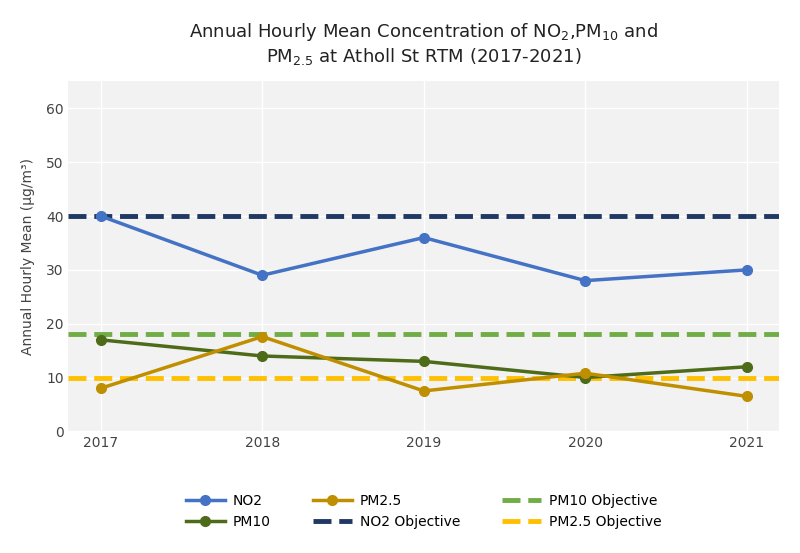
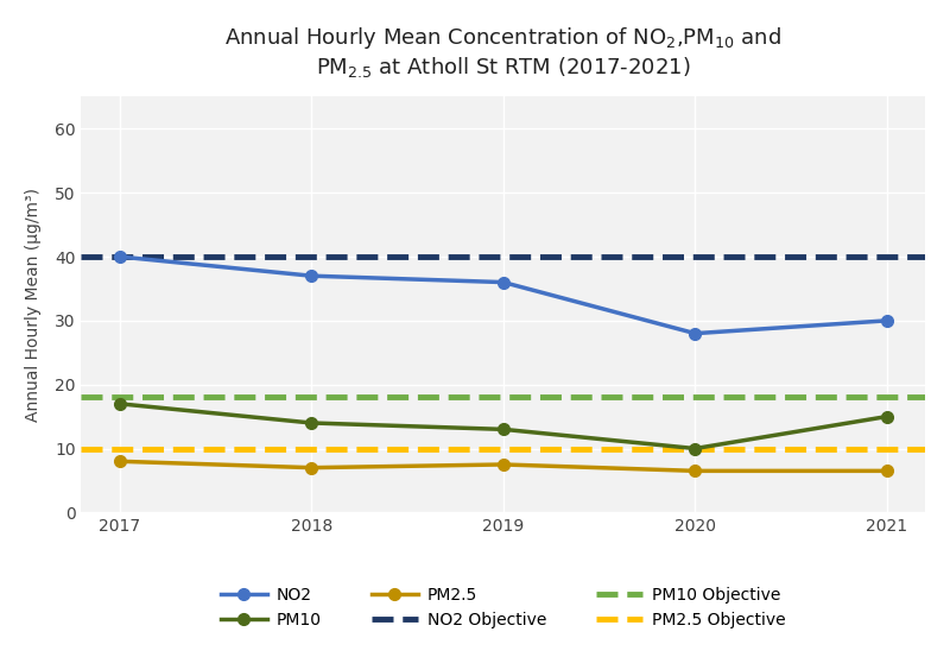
NO2/2018: 29 -> 37
PM2.5/2018: 17.6 -> 7.0
PM2.5/2020: 10.8 -> 6.5
PM10/2021: 12 -> 15
